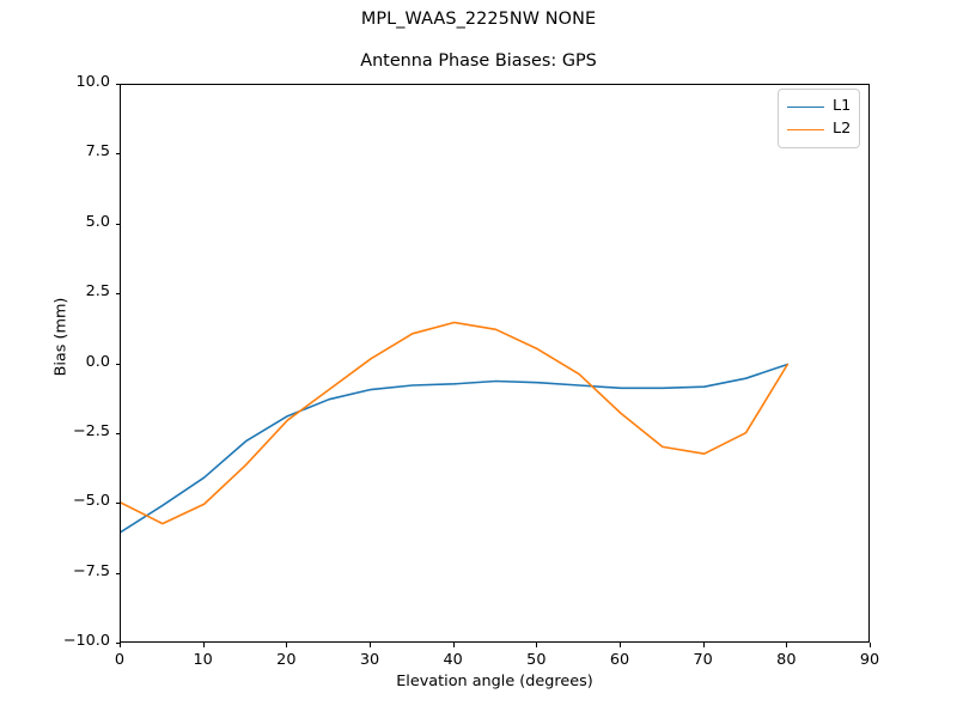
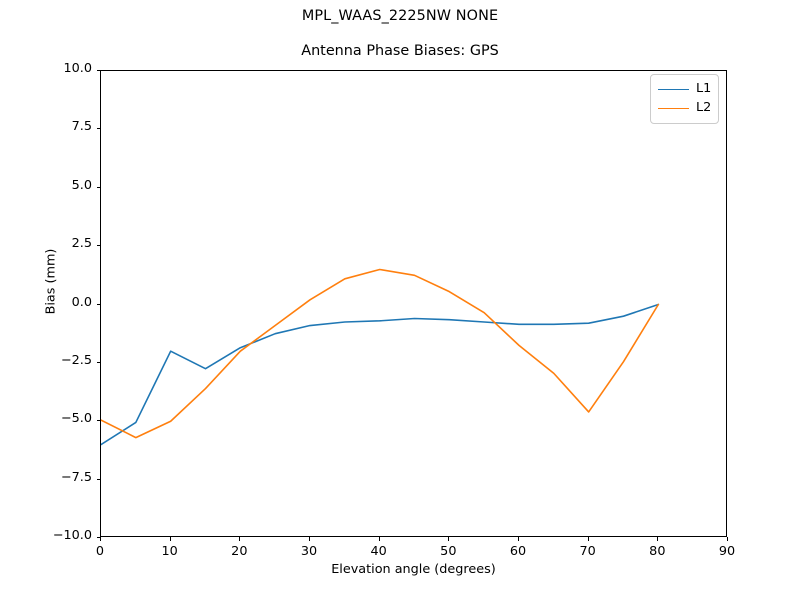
L1/10: -4.0 -> -2.0
L2/70: -3.2 -> -4.6
